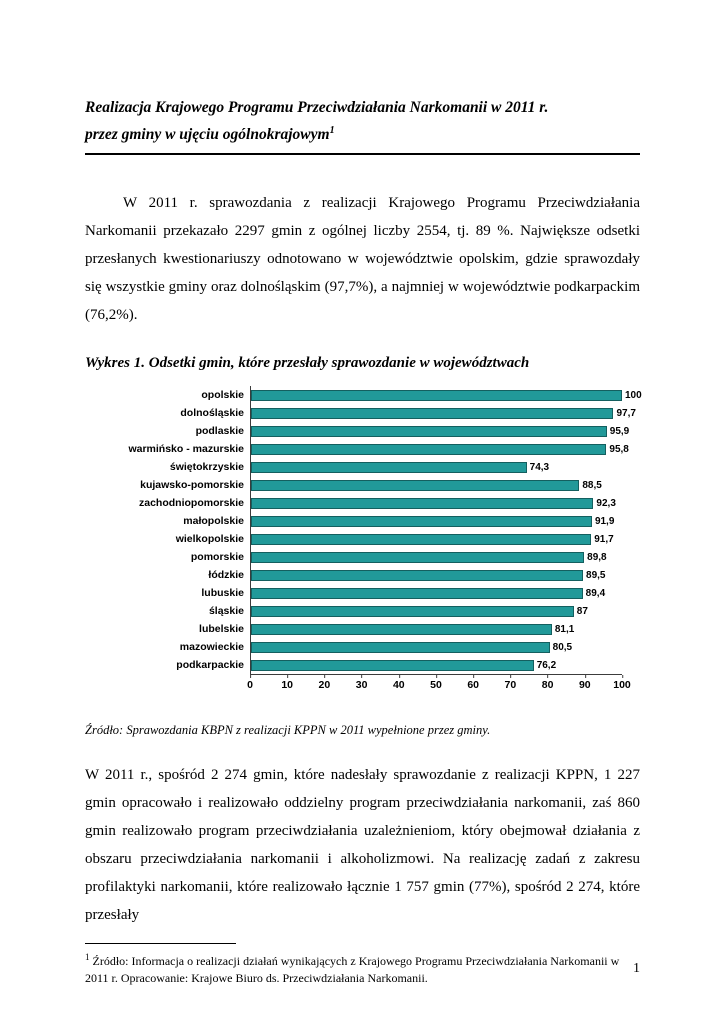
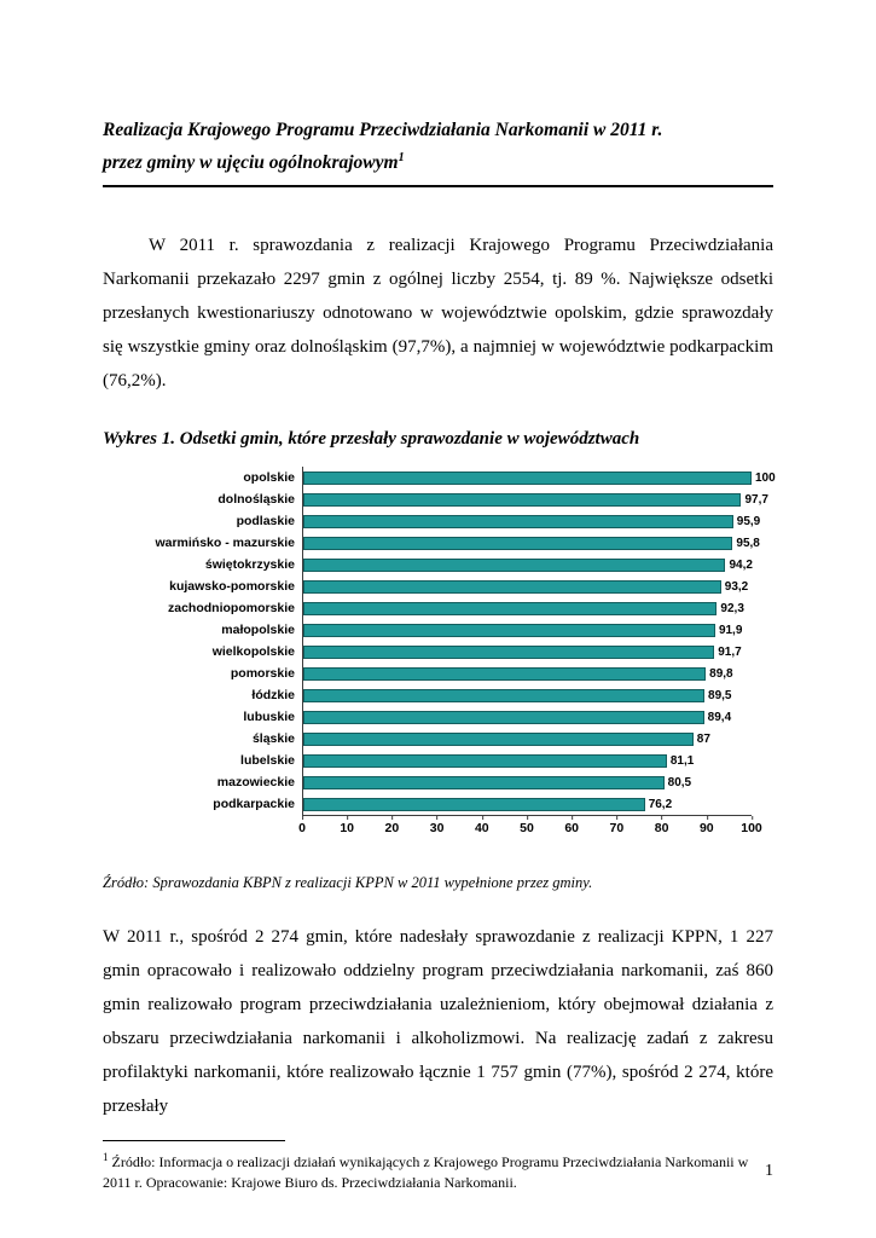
świętokrzyskie: 74,3 -> 94,2
kujawsko-pomorskie: 88,5 -> 93,2
